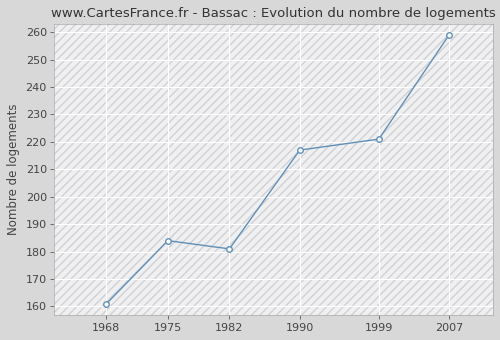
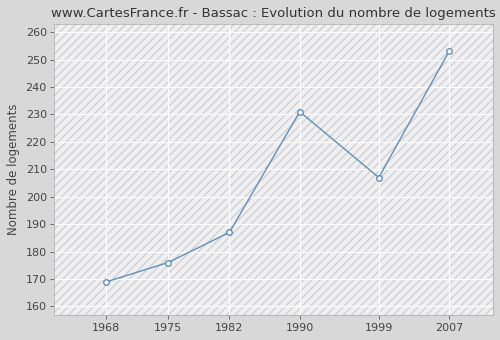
1968: 161 -> 169
1975: 184 -> 176
1982: 181 -> 187
1990: 217 -> 231
1999: 221 -> 207
2007: 259 -> 253
